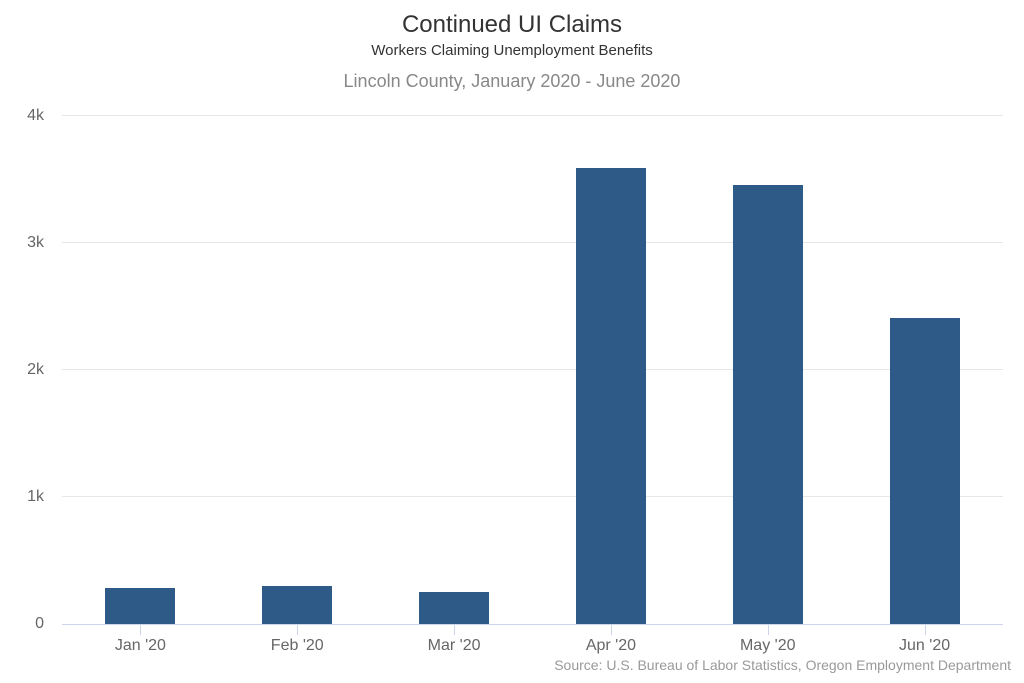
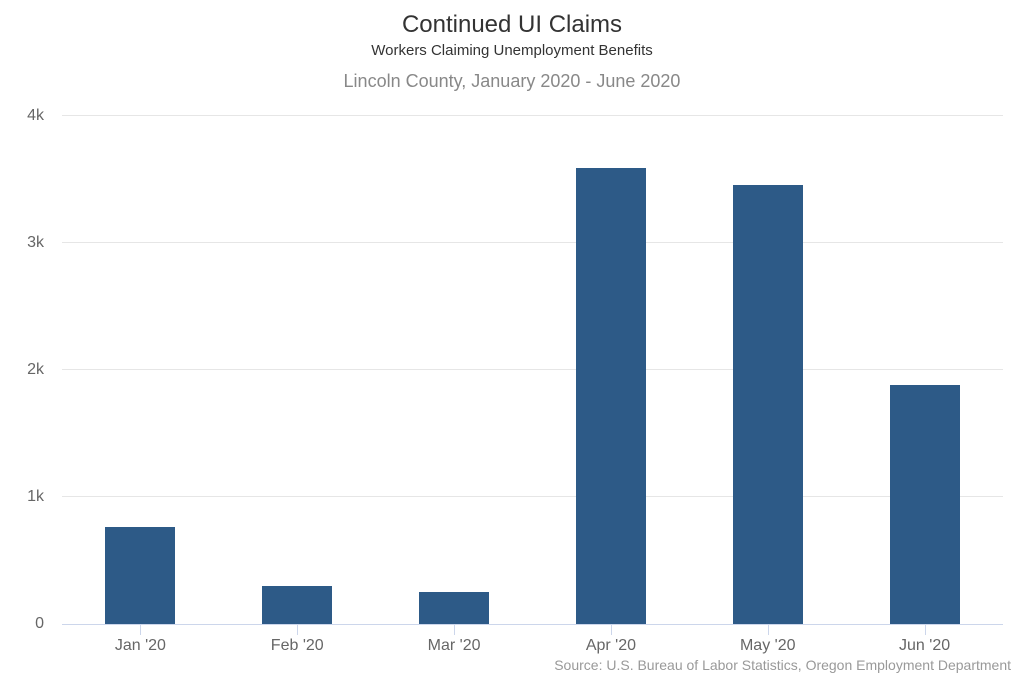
Jan '20: 0.28k -> 0.76k
Jun '20: 2.41k -> 1.88k
